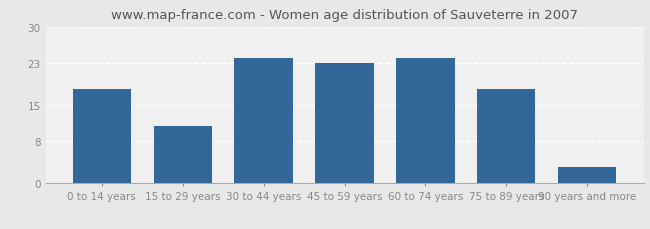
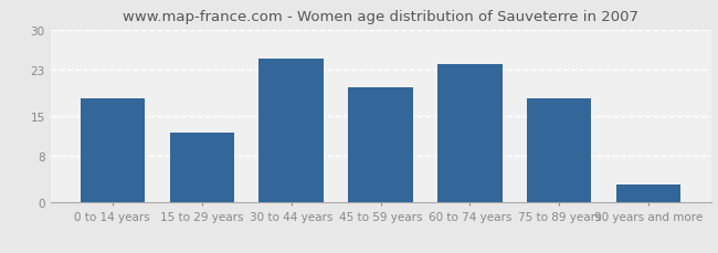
15 to 29 years: 11 -> 12
30 to 44 years: 24 -> 25
45 to 59 years: 23 -> 20
